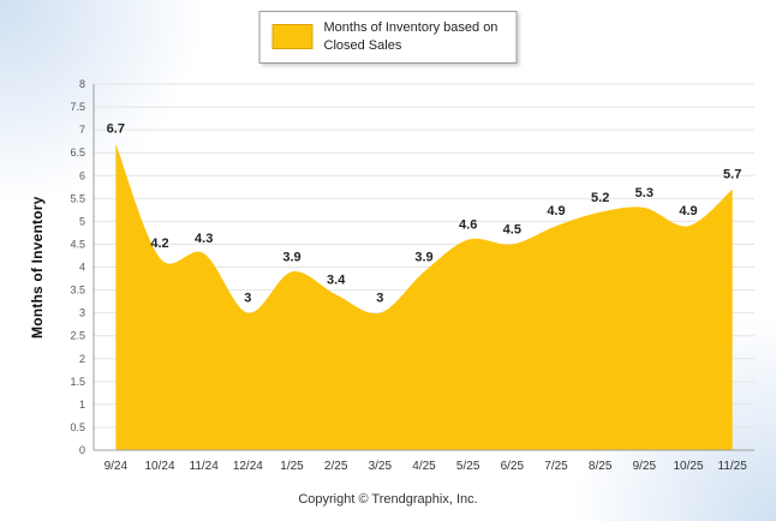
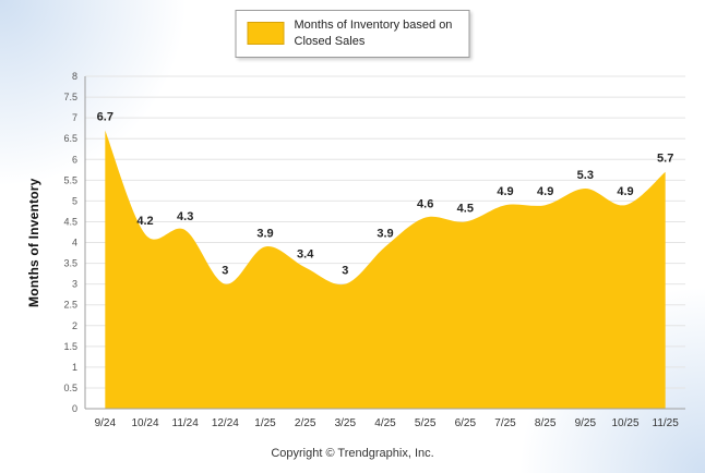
8/25: 5.2 -> 4.9
